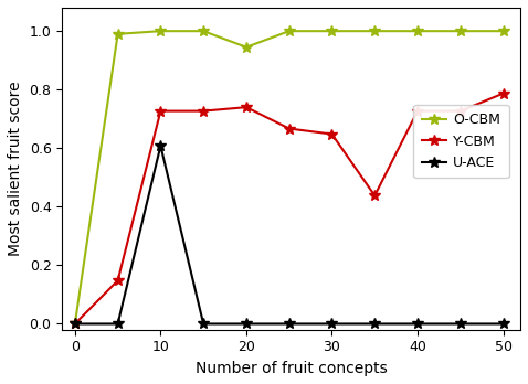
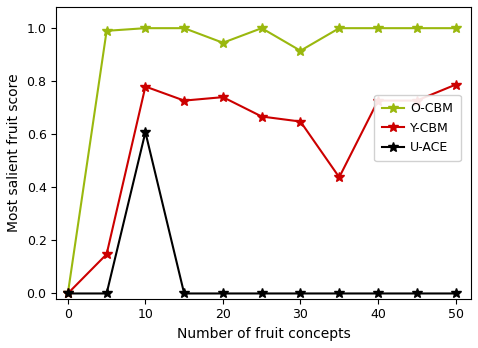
Y-CBM/10: 0.727 -> 0.780
O-CBM/30: 1.000 -> 0.915
